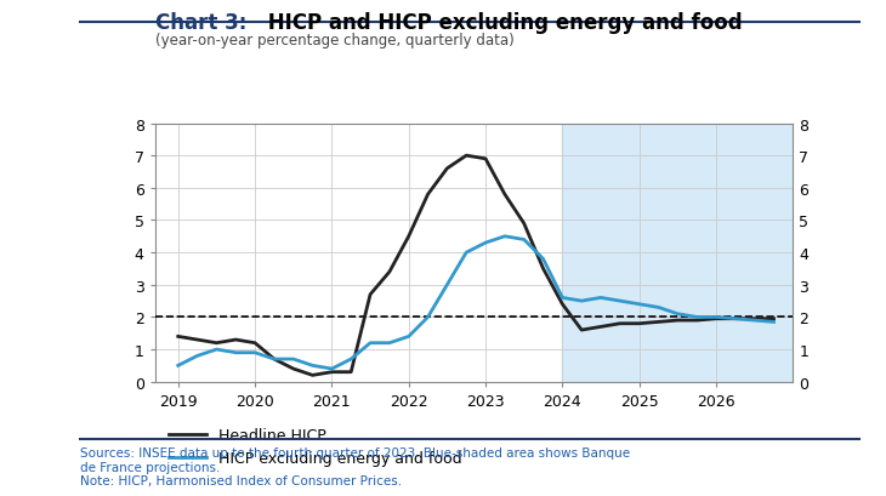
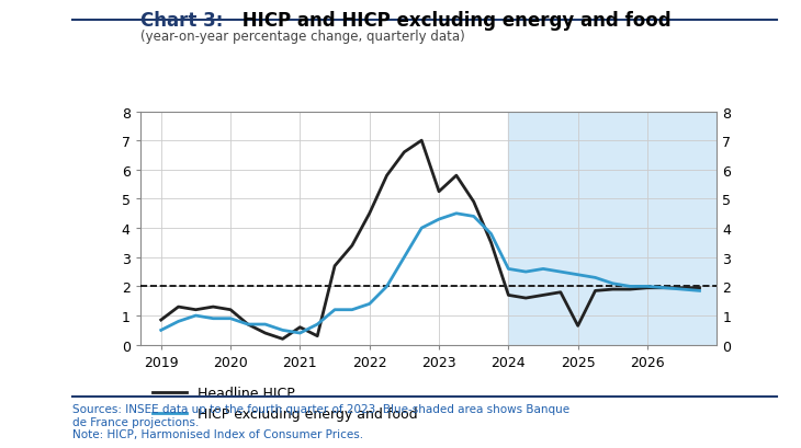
Headline HICP/2019: 1.40 -> 0.85
Headline HICP/2021: 0.30 -> 0.60
Headline HICP/2023: 6.90 -> 5.25
Headline HICP/2024: 2.40 -> 1.70
Headline HICP/2025: 1.80 -> 0.65
